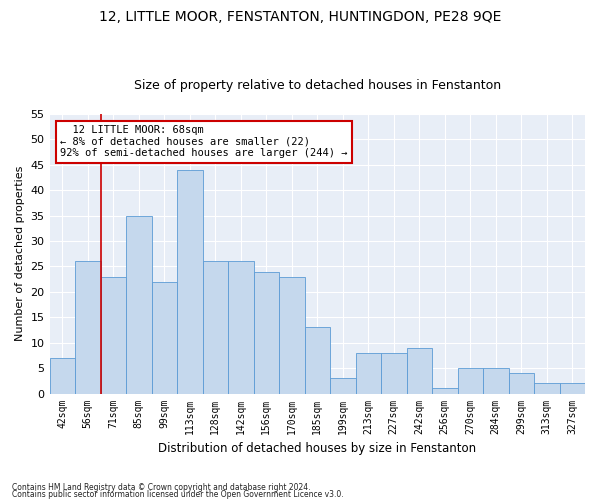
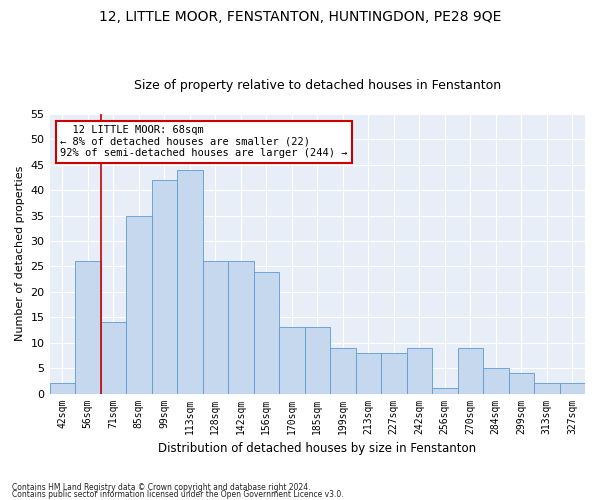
42sqm: 7 -> 2
71sqm: 23 -> 14
99sqm: 22 -> 42
170sqm: 23 -> 13
199sqm: 3 -> 9
270sqm: 5 -> 9
